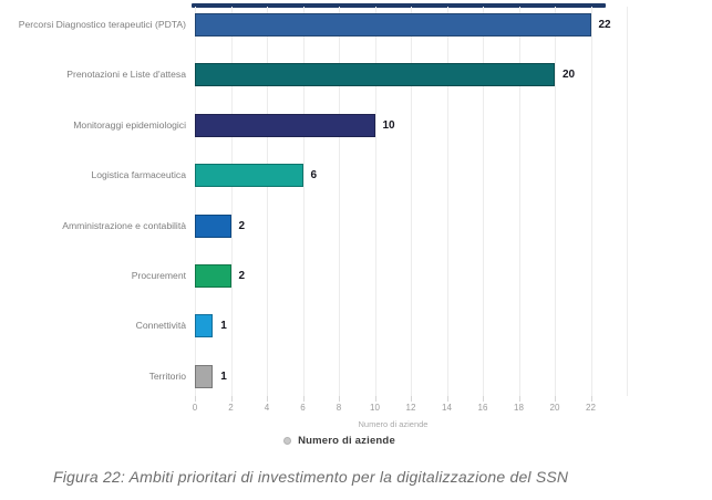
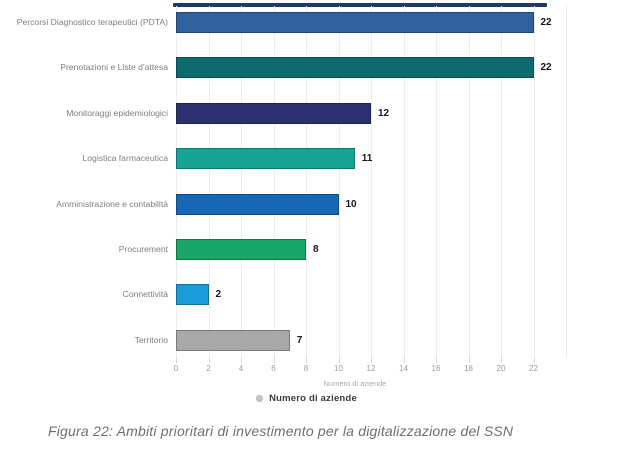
Prenotazioni e Liste d'attesa: 20 -> 22
Monitoraggi epidemiologici: 10 -> 12
Logistica farmaceutica: 6 -> 11
Amministrazione e contabilità: 2 -> 10
Procurement: 2 -> 8
Connettività: 1 -> 2
Territorio: 1 -> 7
